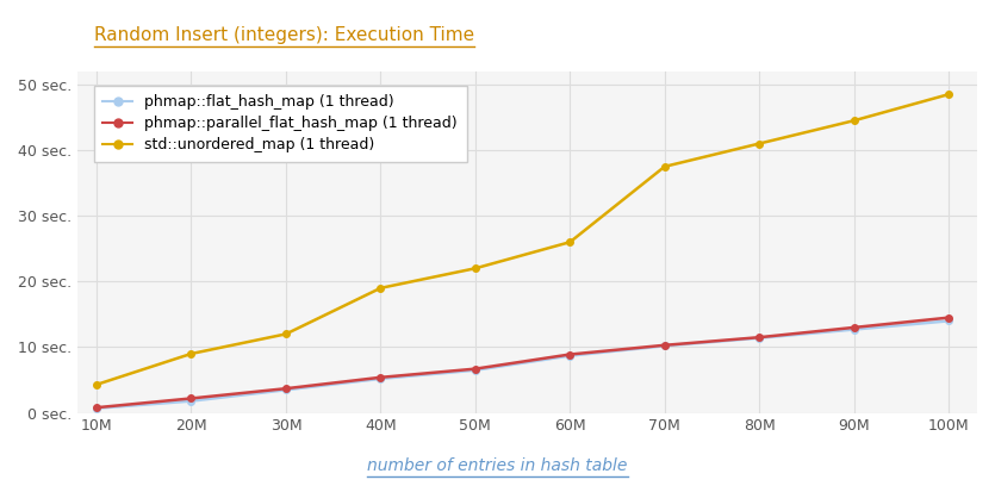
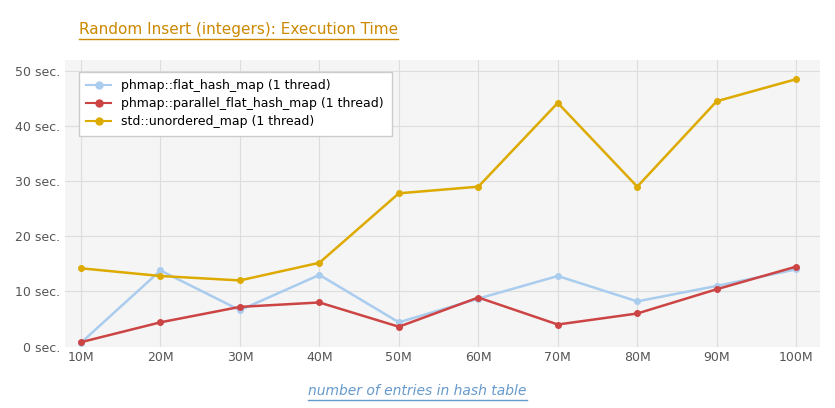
std::unordered_map (1 thread)/10M: 4.3 sec. -> 14.2 sec.
phmap::flat_hash_map (1 thread)/20M: 1.8 sec. -> 13.8 sec.
phmap::parallel_flat_hash_map (1 thread)/20M: 2.2 sec. -> 4.4 sec.
std::unordered_map (1 thread)/20M: 9.0 sec. -> 12.8 sec.
phmap::flat_hash_map (1 thread)/30M: 3.5 sec. -> 6.6 sec.
phmap::parallel_flat_hash_map (1 thread)/30M: 3.7 sec. -> 7.2 sec.
phmap::flat_hash_map (1 thread)/40M: 5.2 sec. -> 13.0 sec.
phmap::parallel_flat_hash_map (1 thread)/40M: 5.4 sec. -> 8.0 sec.
std::unordered_map (1 thread)/40M: 19.0 sec. -> 15.2 sec.
phmap::flat_hash_map (1 thread)/50M: 6.5 sec. -> 4.4 sec.
phmap::parallel_flat_hash_map (1 thread)/50M: 6.7 sec. -> 3.6 sec.
std::unordered_map (1 thread)/50M: 22.0 sec. -> 27.8 sec.
std::unordered_map (1 thread)/60M: 26.0 sec. -> 29.0 sec.
phmap::flat_hash_map (1 thread)/70M: 10.2 sec. -> 12.8 sec.
phmap::parallel_flat_hash_map (1 thread)/70M: 10.3 sec. -> 4.0 sec.
std::unordered_map (1 thread)/70M: 37.5 sec. -> 44.2 sec.
phmap::flat_hash_map (1 thread)/80M: 11.4 sec. -> 8.2 sec.
phmap::parallel_flat_hash_map (1 thread)/80M: 11.5 sec. -> 6.0 sec.
std::unordered_map (1 thread)/80M: 41.0 sec. -> 29.0 sec.
phmap::flat_hash_map (1 thread)/90M: 12.7 sec. -> 11.0 sec.
phmap::parallel_flat_hash_map (1 thread)/90M: 13.0 sec. -> 10.4 sec.
